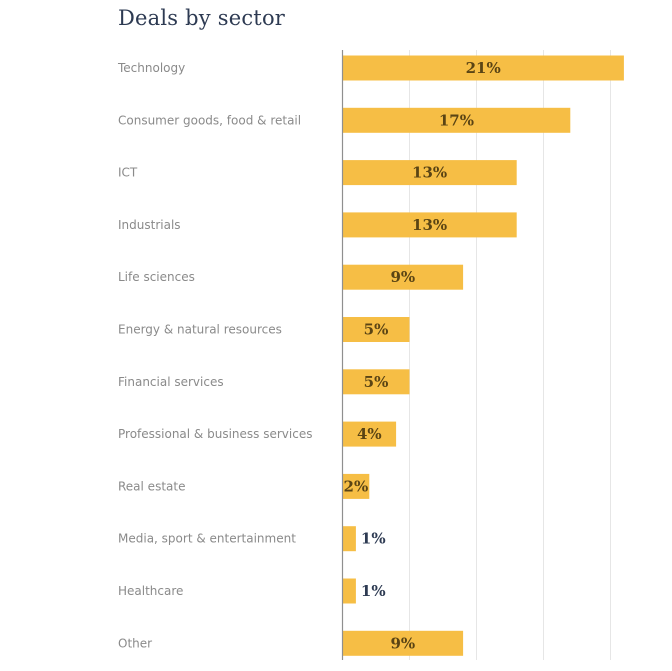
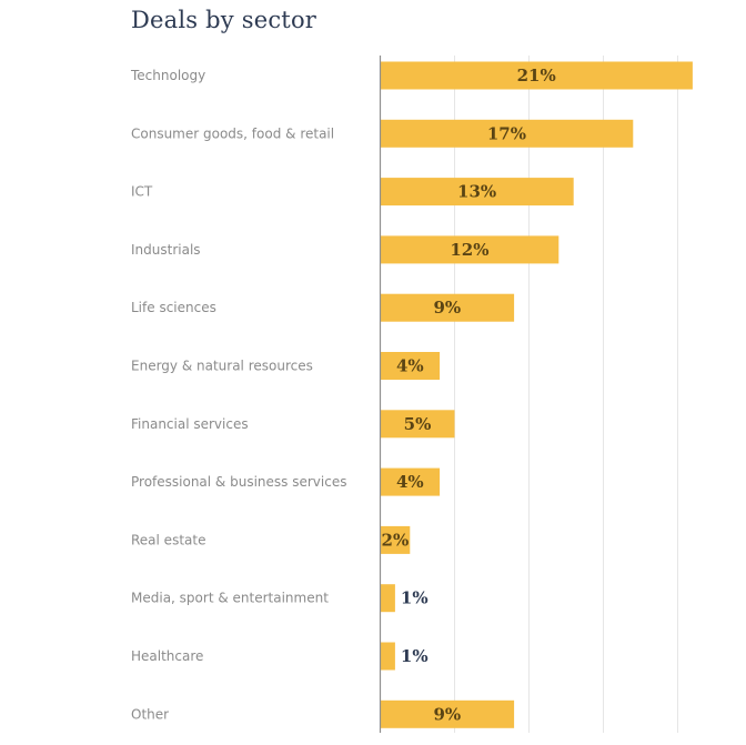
Industrials: 13% -> 12%
Energy & natural resources: 5% -> 4%
